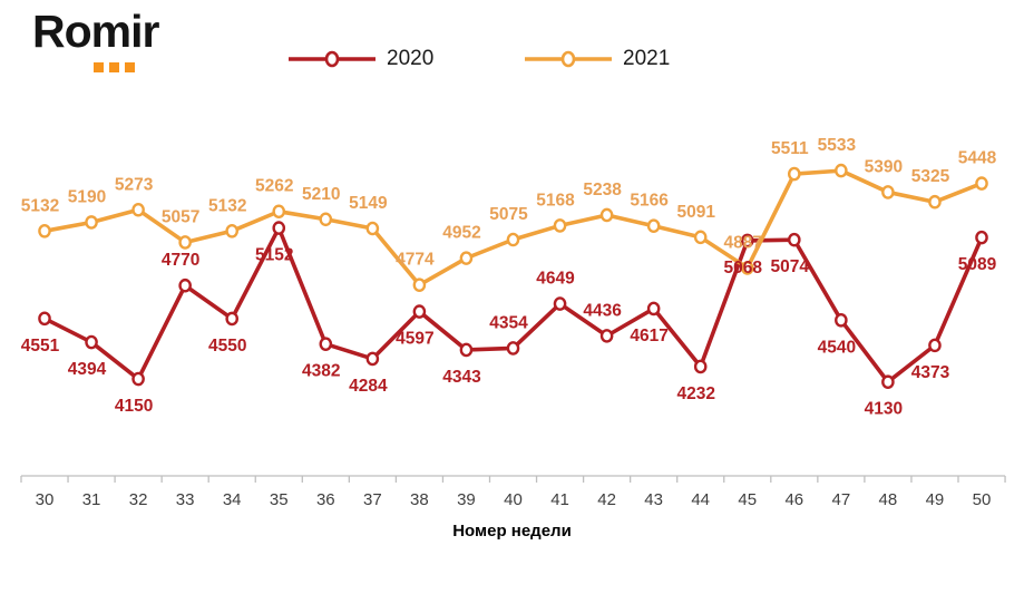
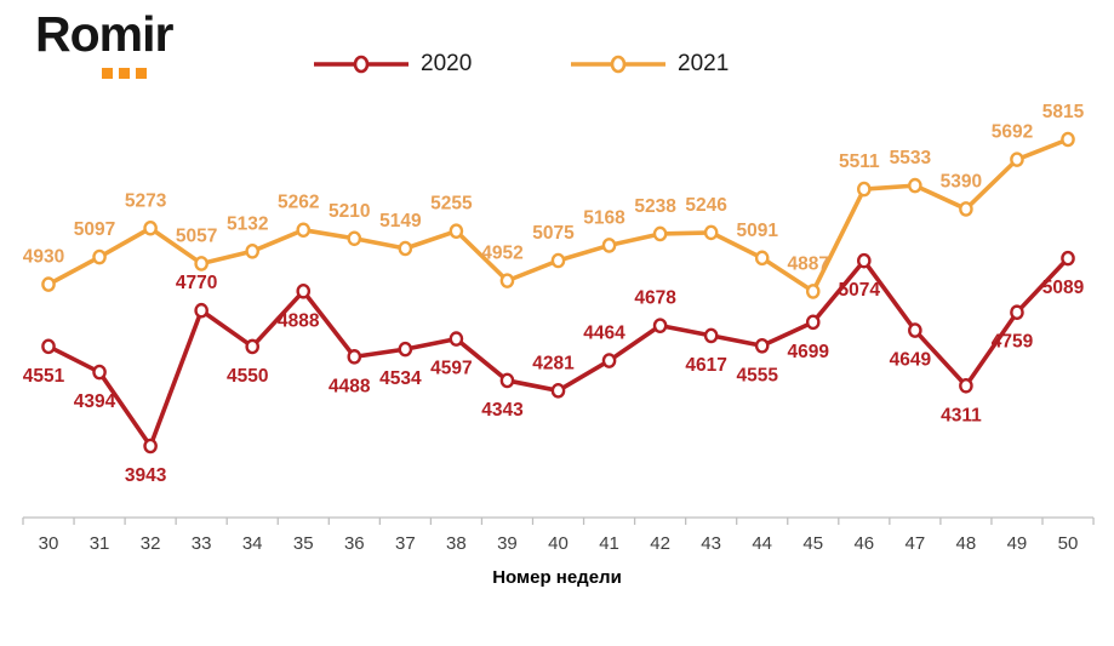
2021/30: 5132 -> 4930
2021/31: 5190 -> 5097
2020/32: 4150 -> 3943
2020/35: 5152 -> 4888
2020/36: 4382 -> 4488
2020/37: 4284 -> 4534
2021/38: 4774 -> 5255
2020/40: 4354 -> 4281
2020/41: 4649 -> 4464
2020/42: 4436 -> 4678
2021/43: 5166 -> 5246
2020/44: 4232 -> 4555
2020/45: 5068 -> 4699
2020/47: 4540 -> 4649
2020/48: 4130 -> 4311
2020/49: 4373 -> 4759
2021/49: 5325 -> 5692
2021/50: 5448 -> 5815
